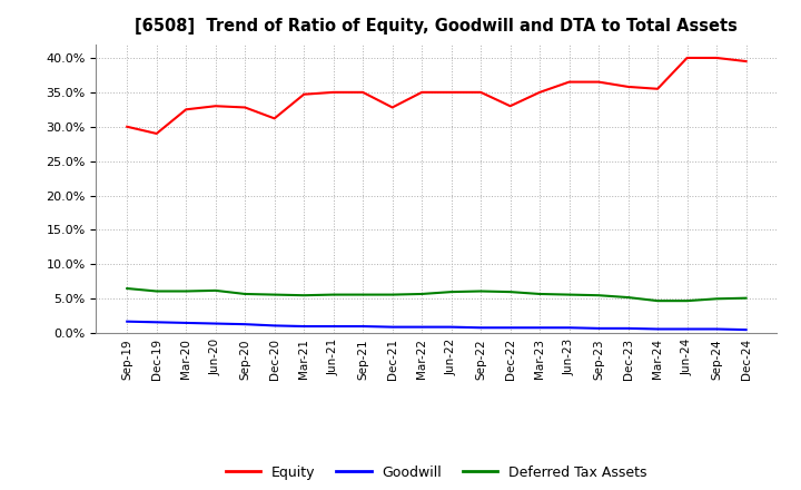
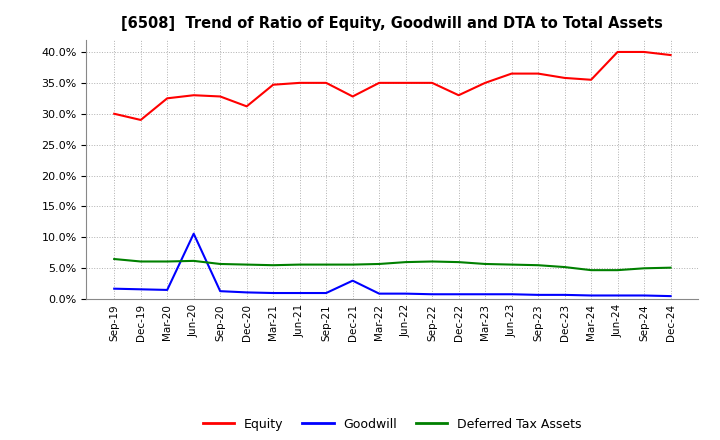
Goodwill/Jun-20: 1.4% -> 10.6%
Goodwill/Dec-21: 0.9% -> 3.0%
